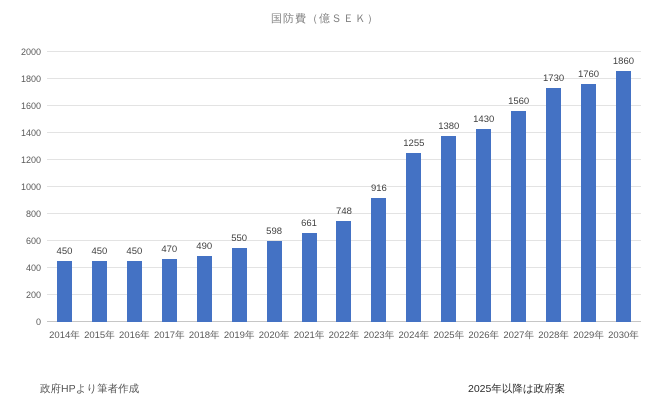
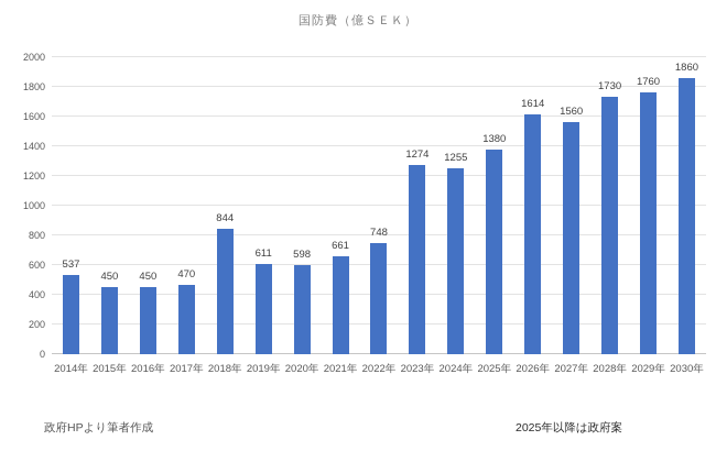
2014年: 450 -> 537
2018年: 490 -> 844
2019年: 550 -> 611
2023年: 916 -> 1274
2026年: 1430 -> 1614
